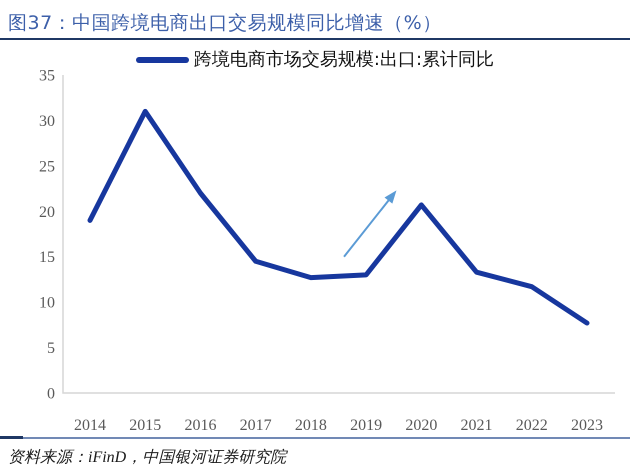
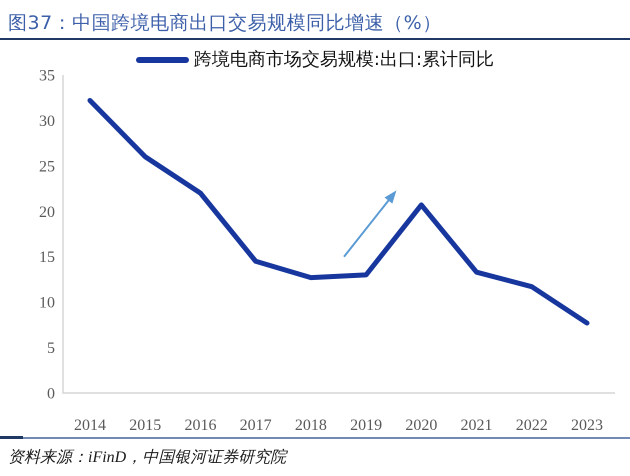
2014: 19 -> 32
2015: 31 -> 26
